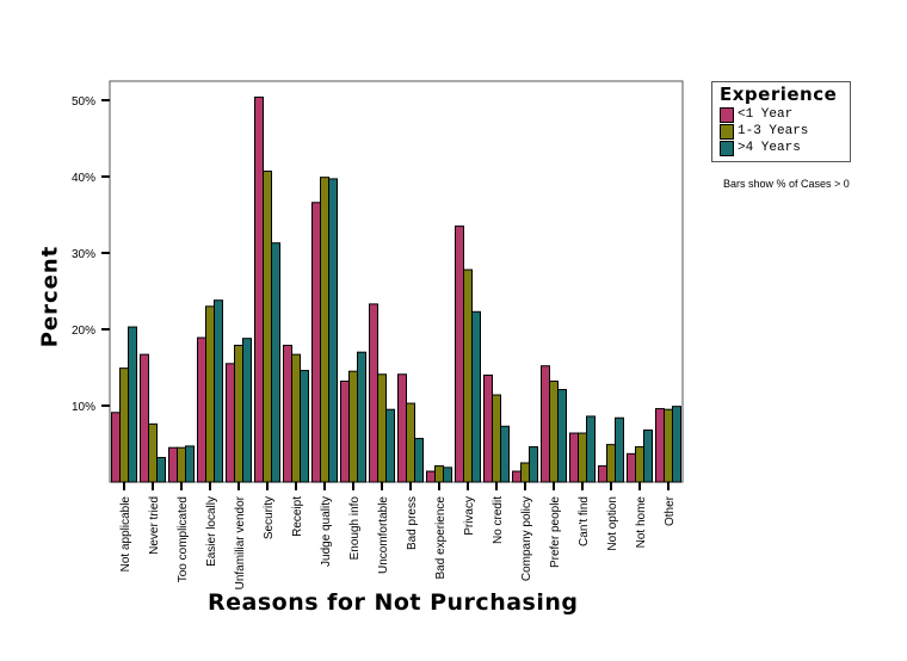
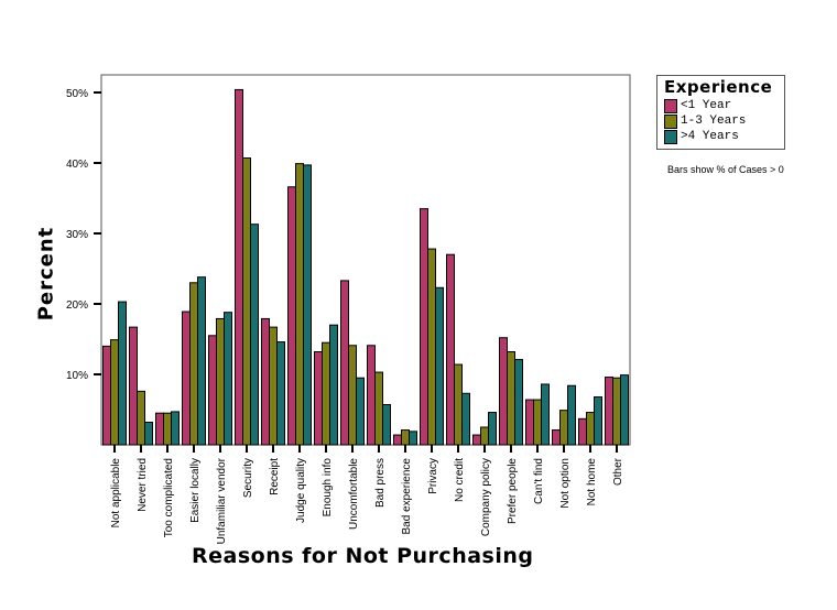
<1 Year/Not applicable: 9% -> 14%
<1 Year/No credit: 14% -> 27%
